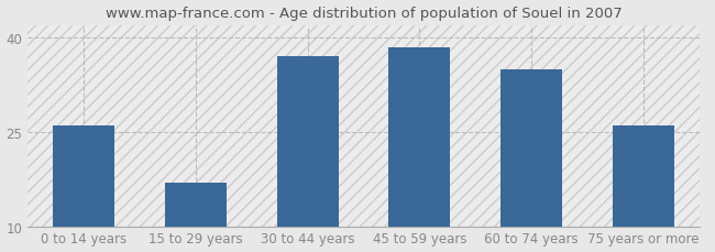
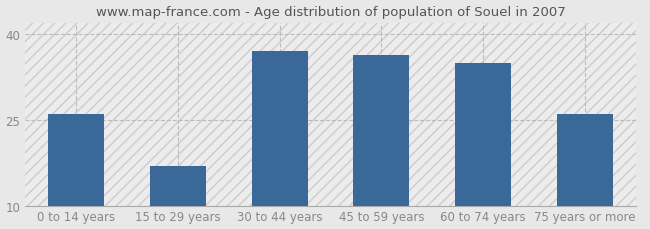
45 to 59 years: 38.5 -> 36.4
